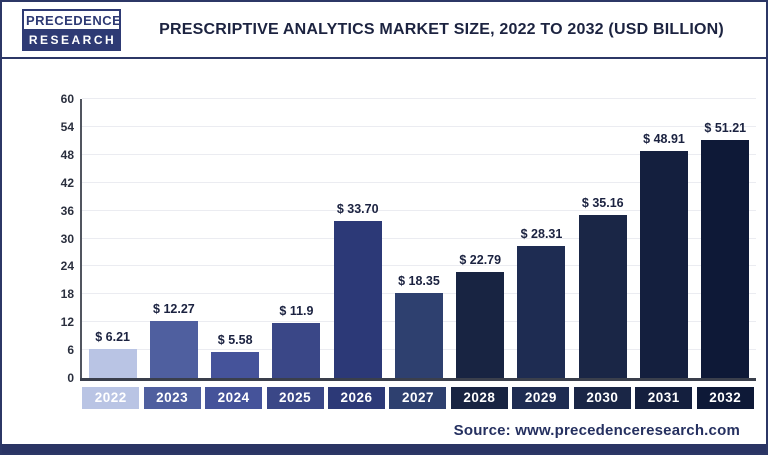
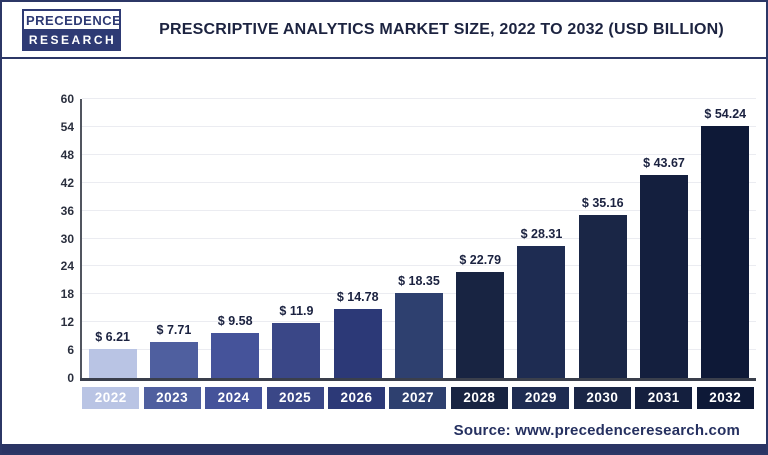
2023: 12.27 -> 7.71
2024: 5.58 -> 9.58
2026: 33.70 -> 14.78
2031: 48.91 -> 43.67
2032: 51.21 -> 54.24
